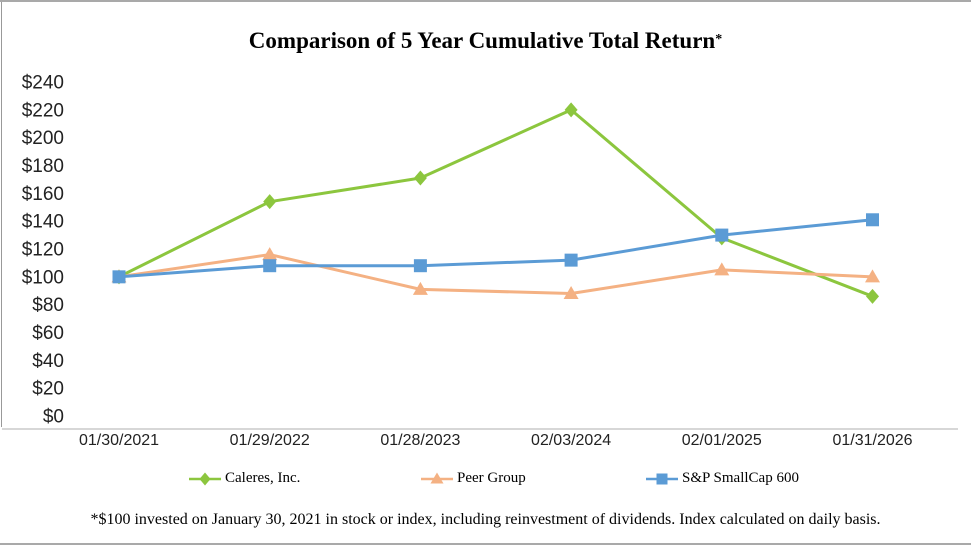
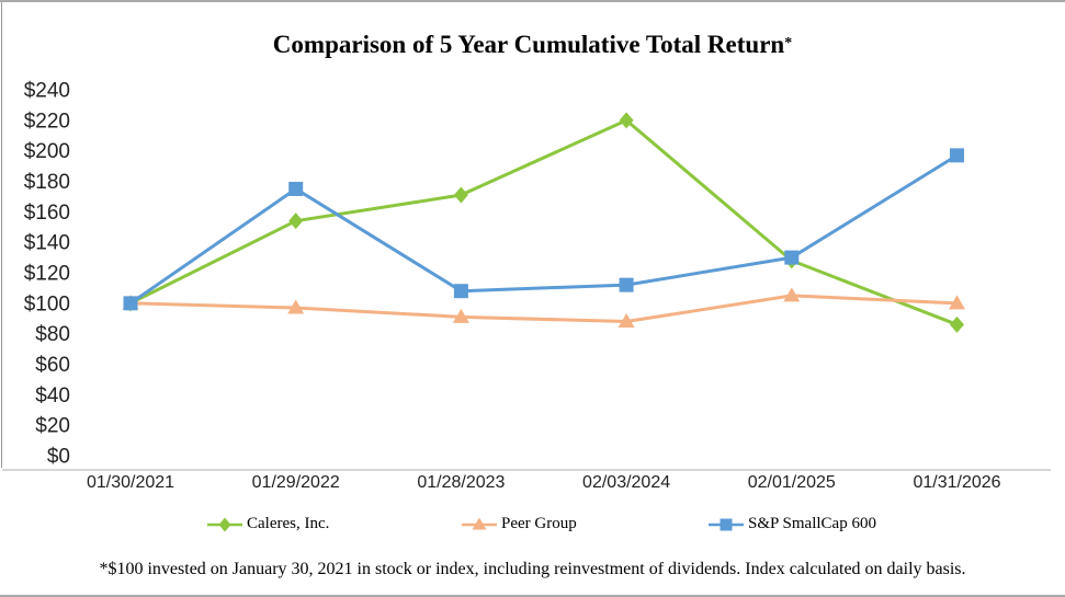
Peer Group/01/29/2022: $116 -> $97
S&P SmallCap 600/01/29/2022: $108 -> $175
S&P SmallCap 600/01/31/2026: $141 -> $197
